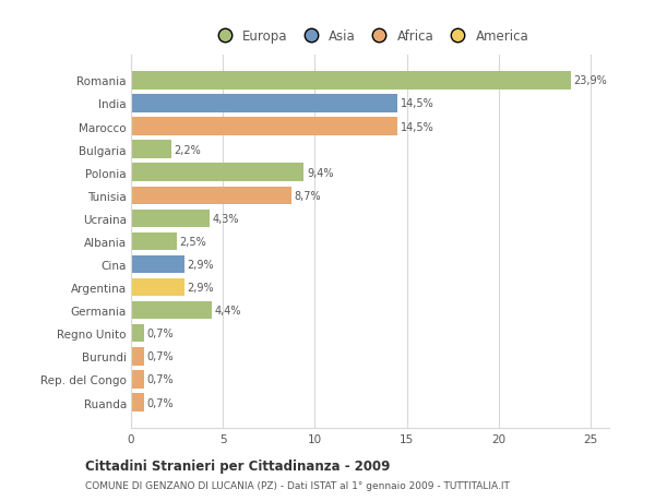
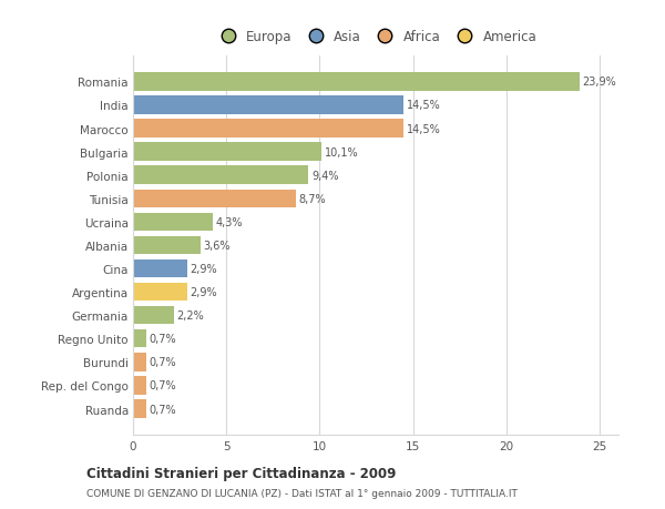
Bulgaria: 2,2% -> 10,1%
Albania: 2,5% -> 3,6%
Germania: 4,4% -> 2,2%
